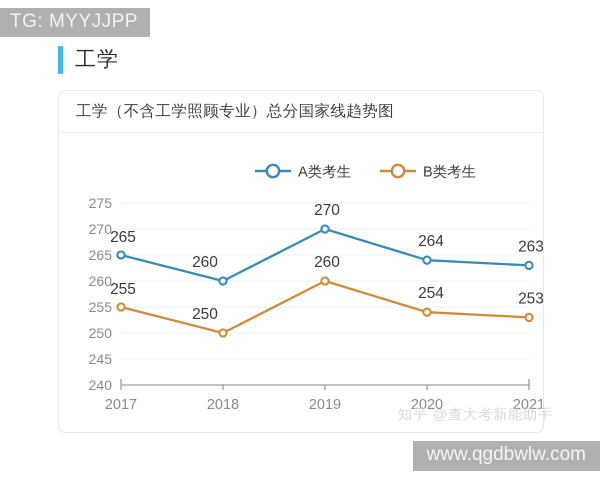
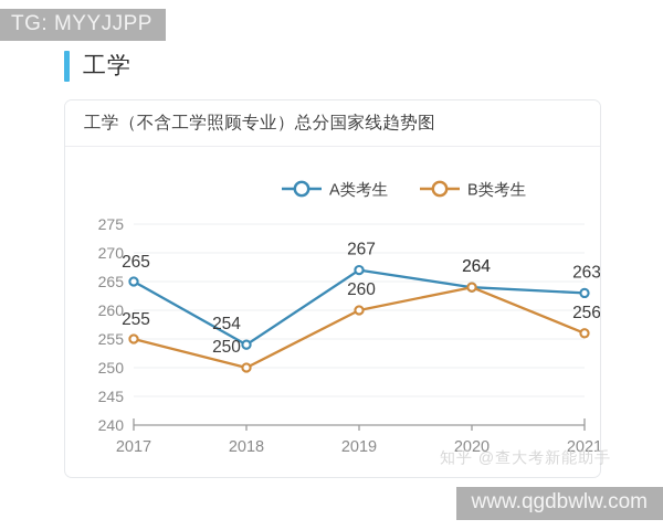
A类考生/2018: 260 -> 254
A类考生/2019: 270 -> 267
B类考生/2020: 254 -> 264
B类考生/2021: 253 -> 256
